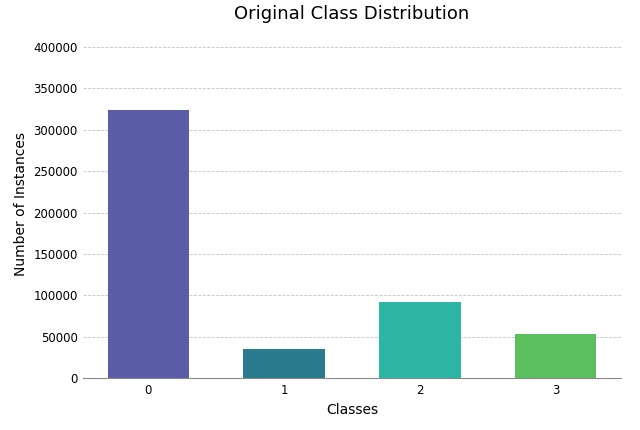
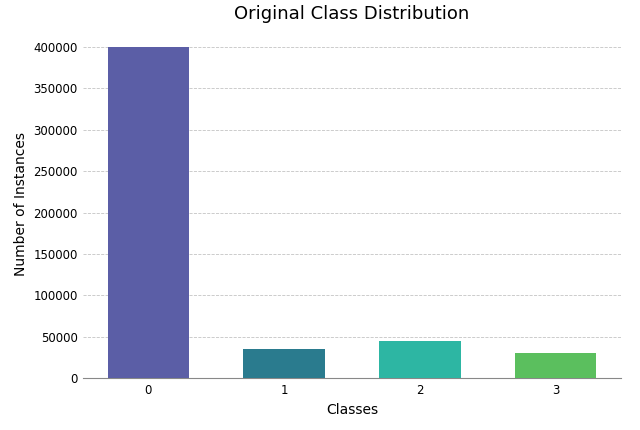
0: 324000 -> 400000
2: 92000 -> 45000
3: 54000 -> 31000
